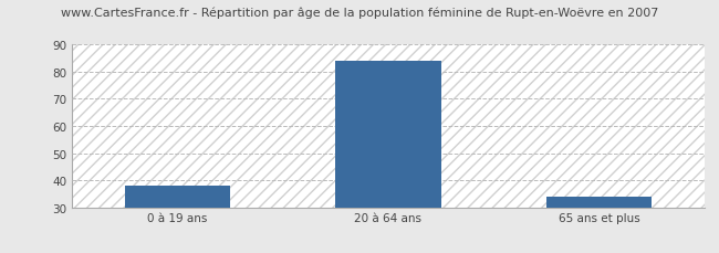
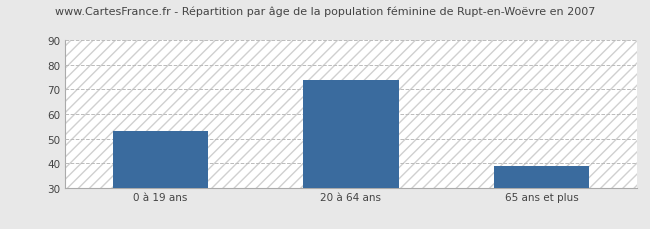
0 à 19 ans: 38 -> 53
20 à 64 ans: 84 -> 74
65 ans et plus: 34 -> 39
